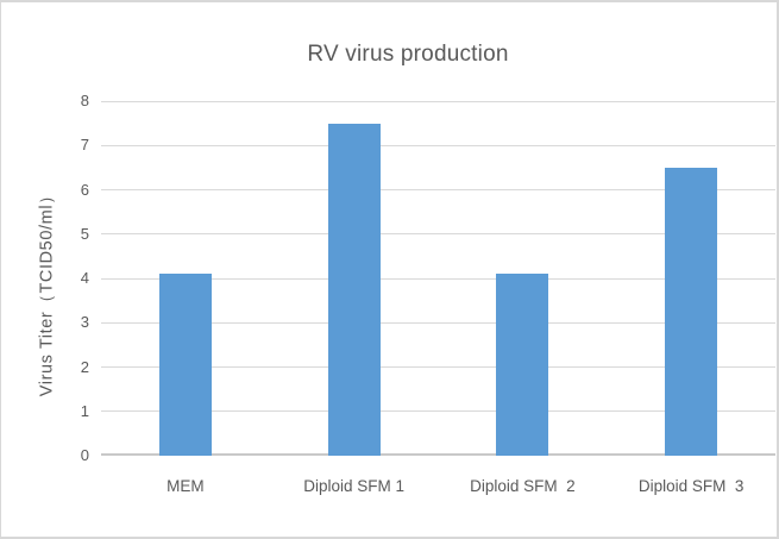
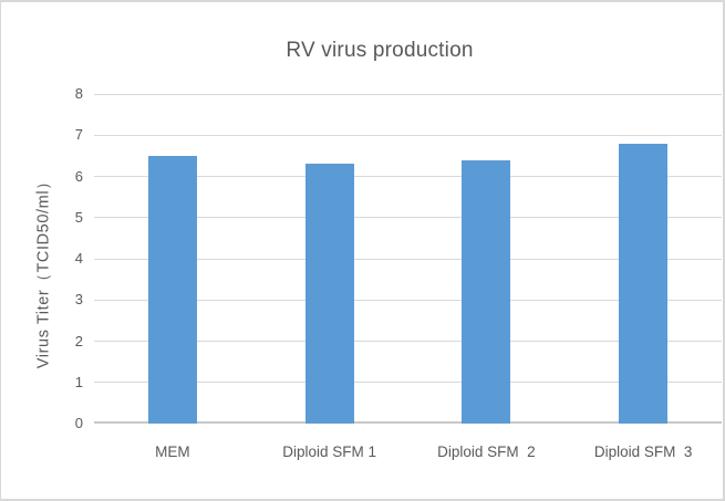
MEM: 4.1 -> 6.5
Diploid SFM 1: 7.5 -> 6.3
Diploid SFM 2: 4.1 -> 6.4
Diploid SFM 3: 6.5 -> 6.8
